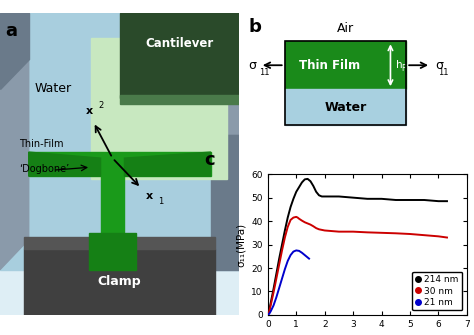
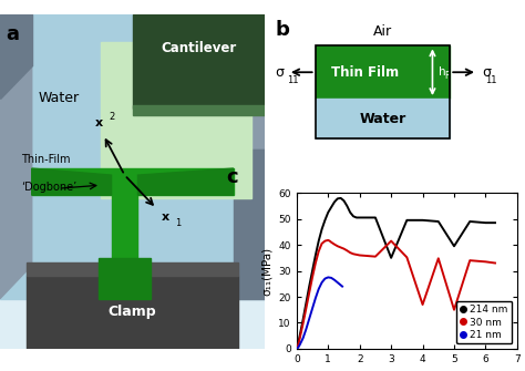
214 nm/3: 50.0 -> 35.0
30 nm/3: 35.5 -> 41.5
30 nm/4: 35.0 -> 17.0
214 nm/5: 49.0 -> 39.5
30 nm/5: 34.5 -> 15.0
